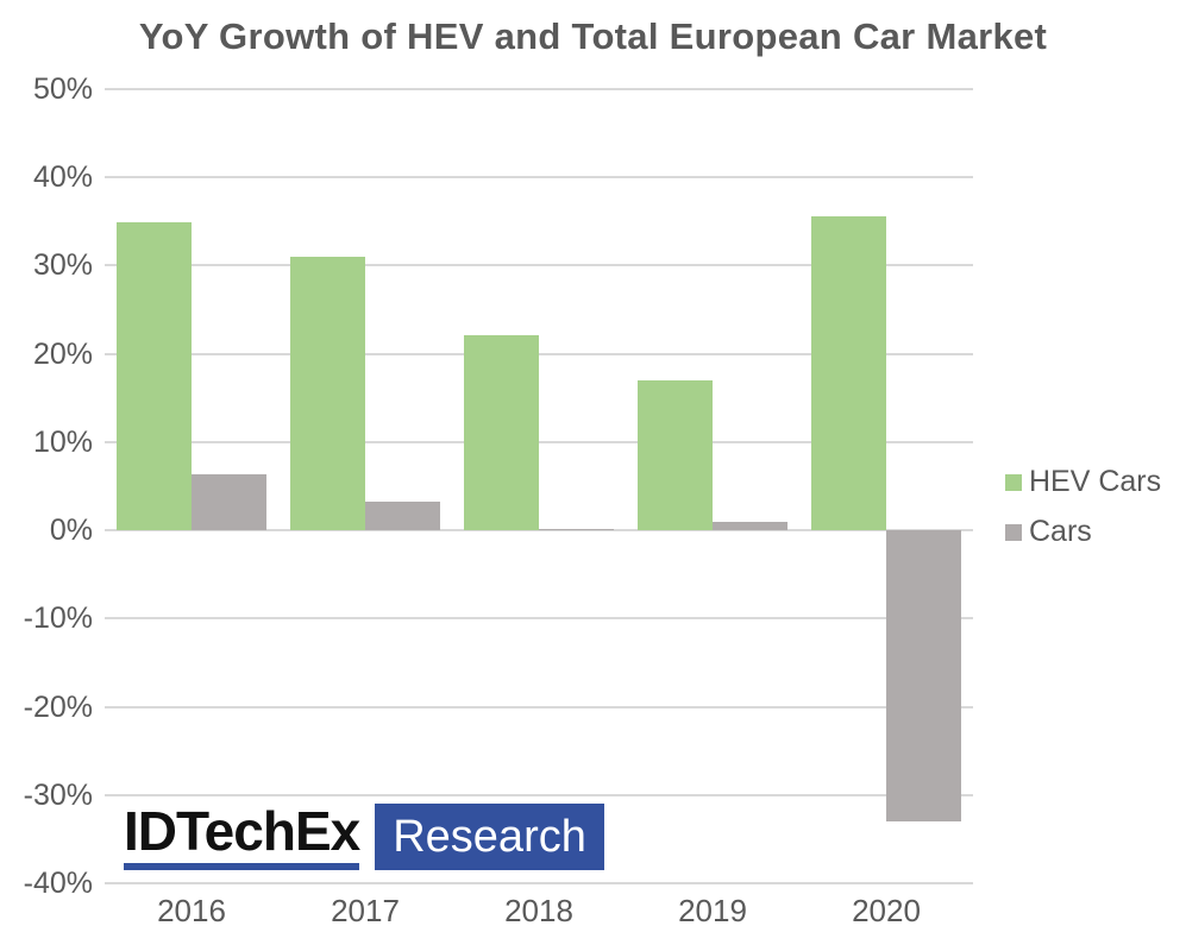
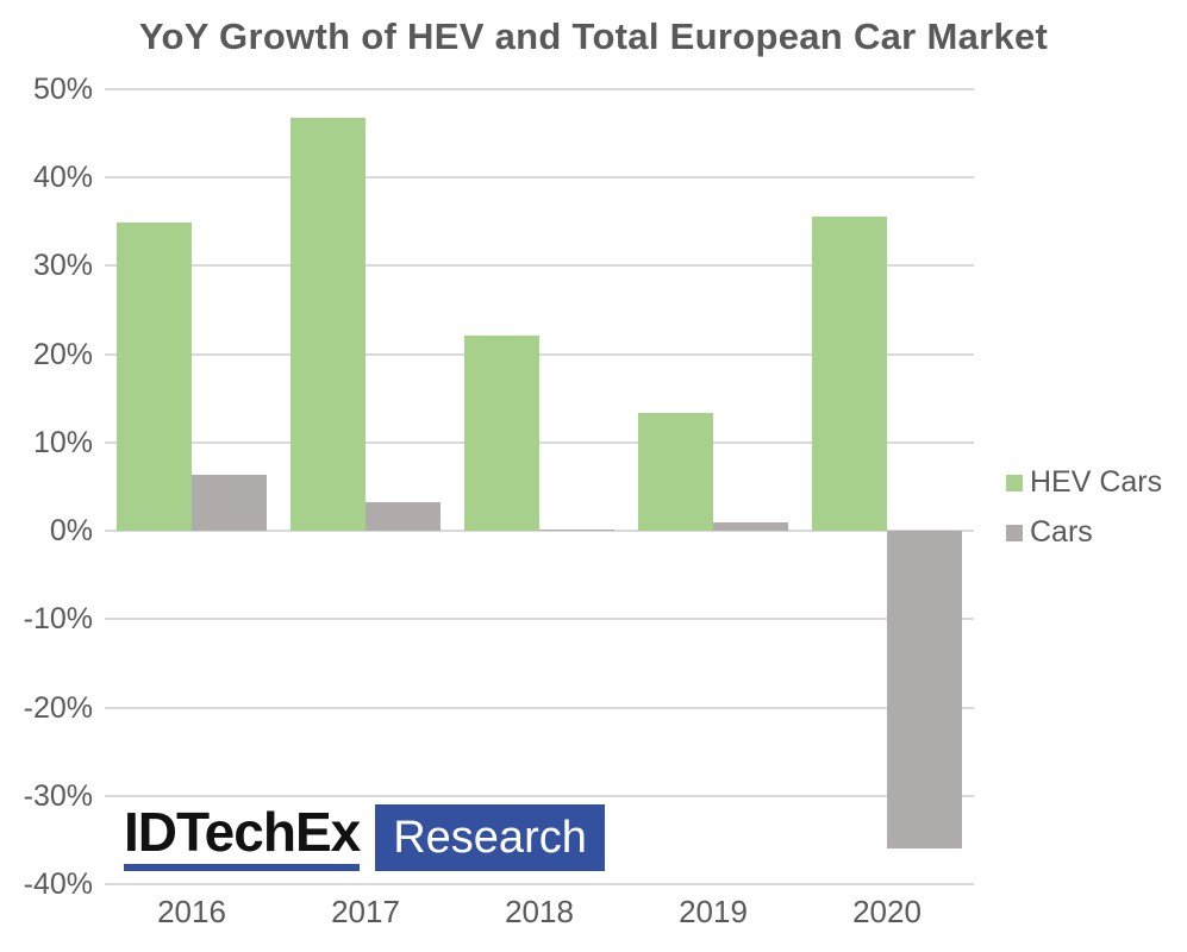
HEV Cars/2017: 31% -> 47%
HEV Cars/2019: 17% -> 13%
Cars/2020: -33% -> -36%
